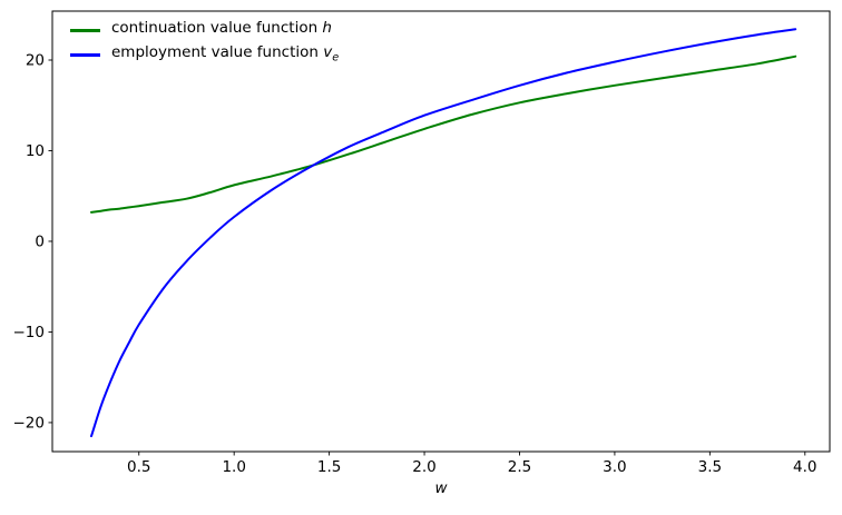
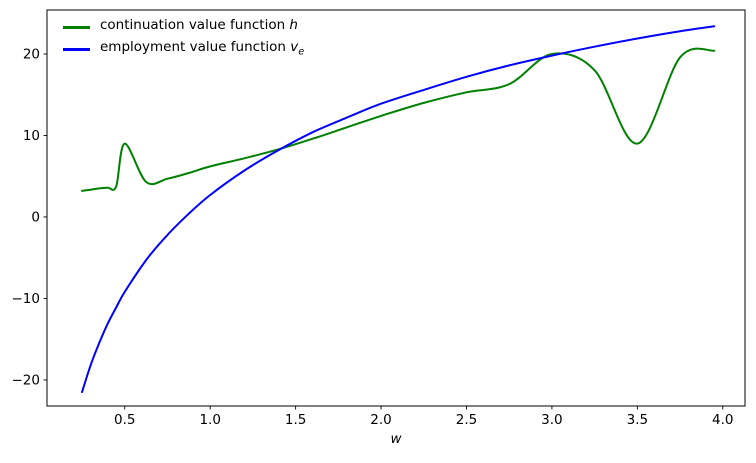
continuation value function h/0.5: 4 -> 9
continuation value function h/3.0: 17 -> 20
continuation value function h/3.5: 19 -> 9
